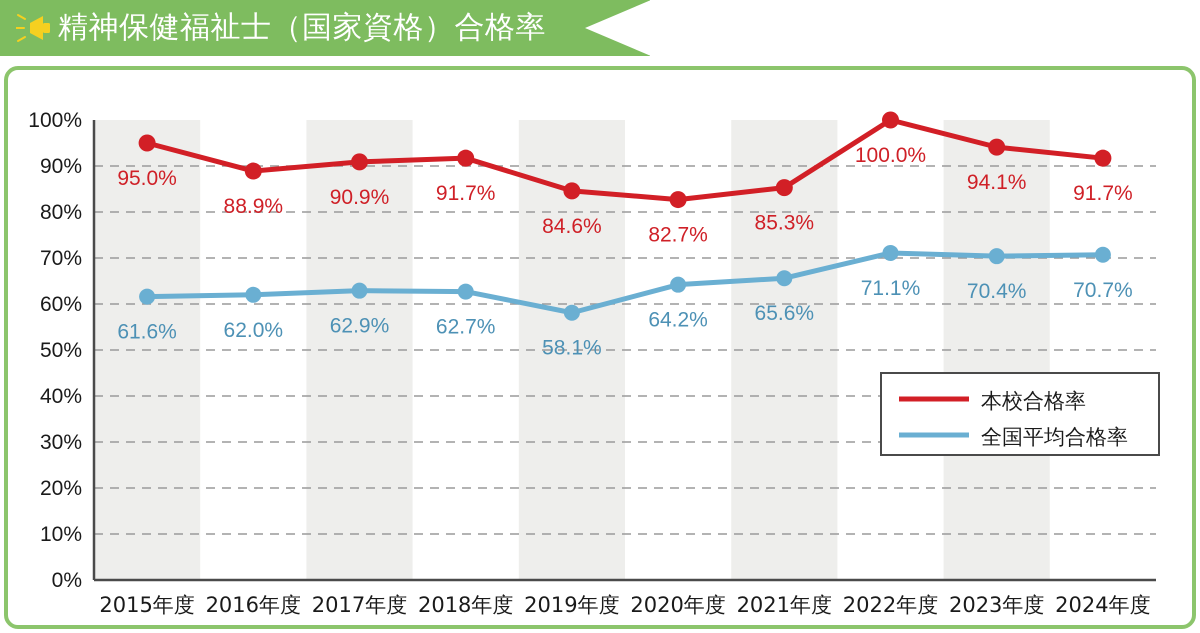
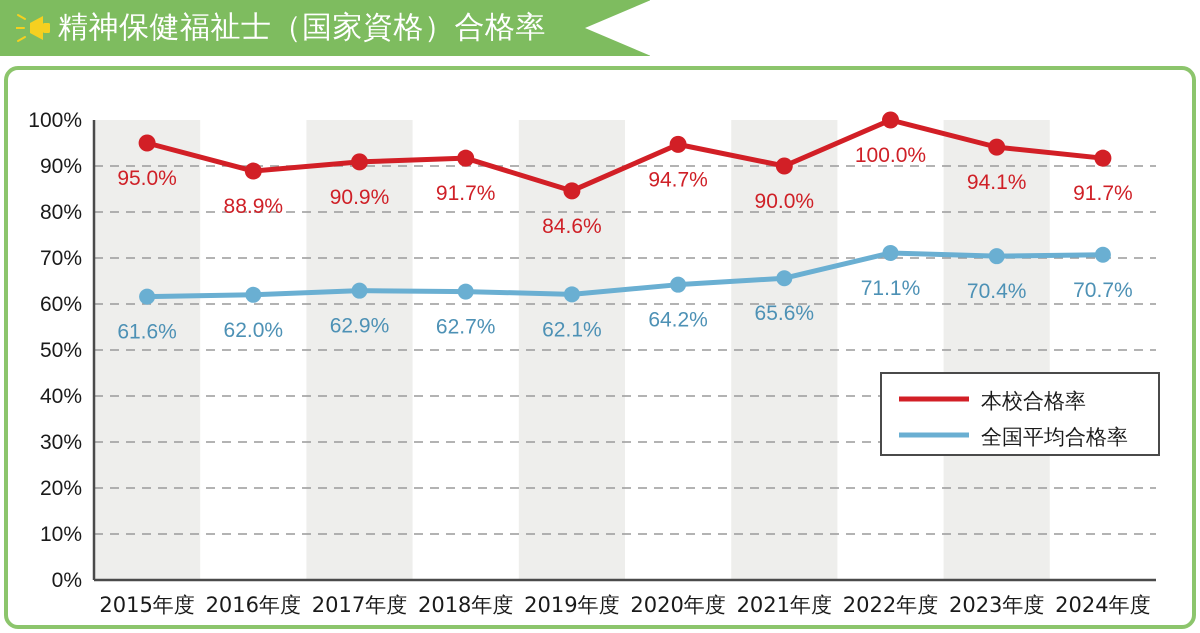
全国平均合格率/2019年度: 58.1% -> 62.1%
本校合格率/2020年度: 82.7% -> 94.7%
本校合格率/2021年度: 85.3% -> 90.0%
